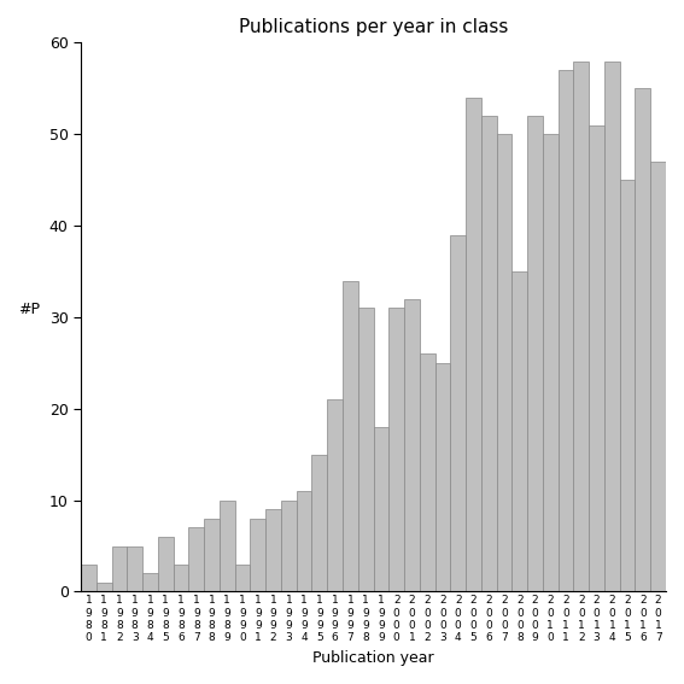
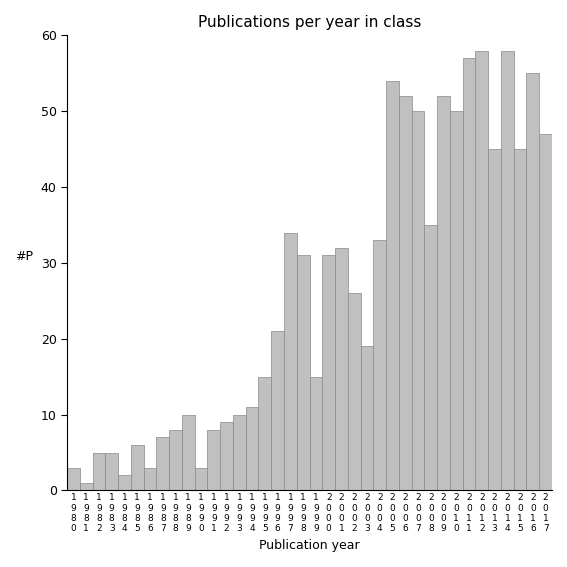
1 9 9 9: 18 -> 15
2 0 0 3: 25 -> 19
2 0 0 4: 39 -> 33
2 0 1 3: 51 -> 45
